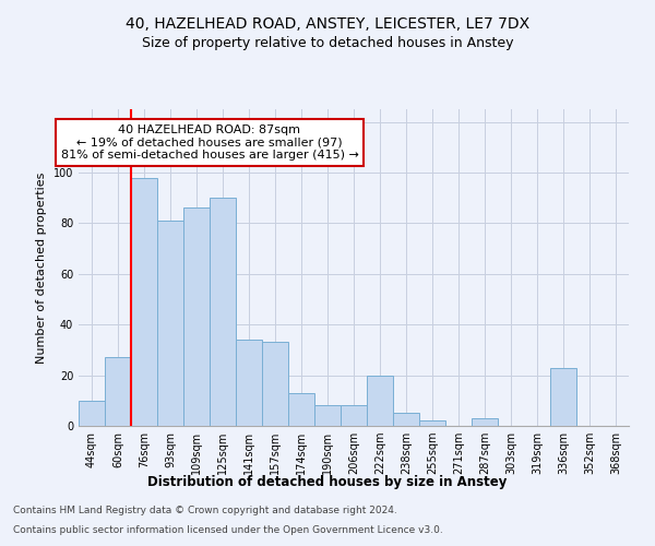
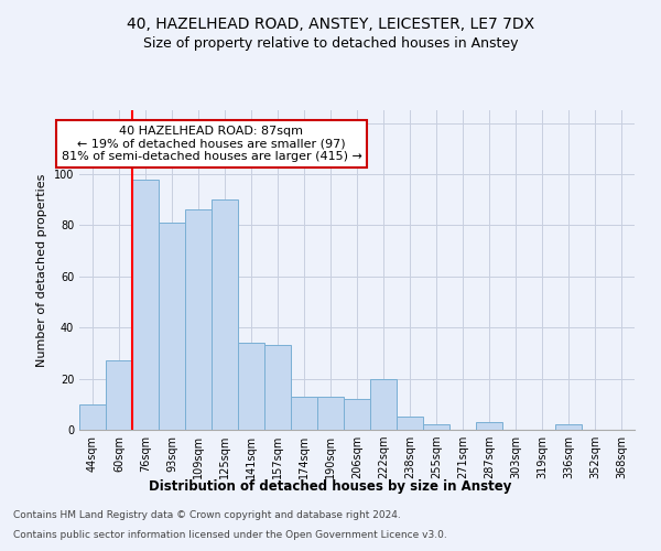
190sqm: 8 -> 13
206sqm: 8 -> 12
336sqm: 23 -> 2
